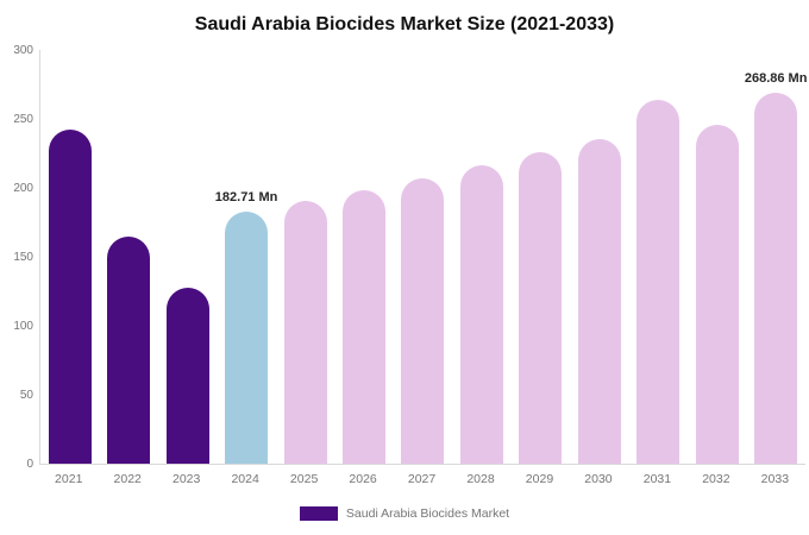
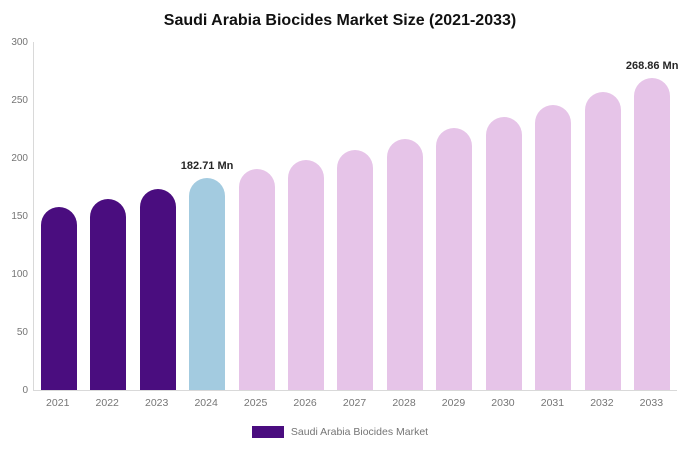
2021: 242 -> 158
2023: 128 -> 173
2031: 264 -> 246
2032: 246 -> 256
